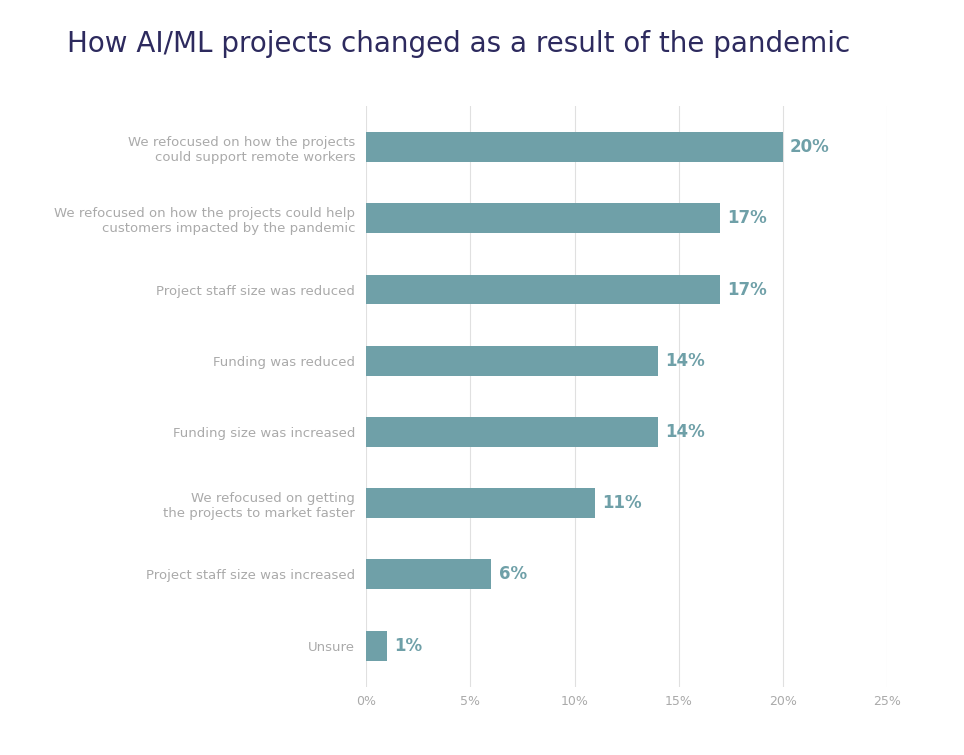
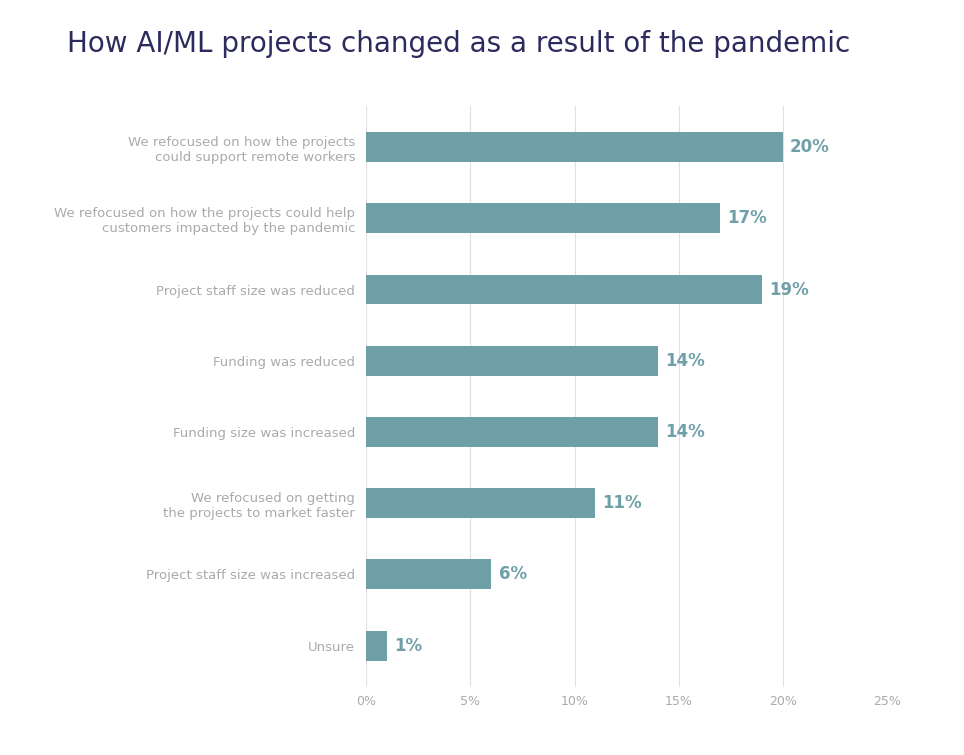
Project staff size was reduced: 17% -> 19%
